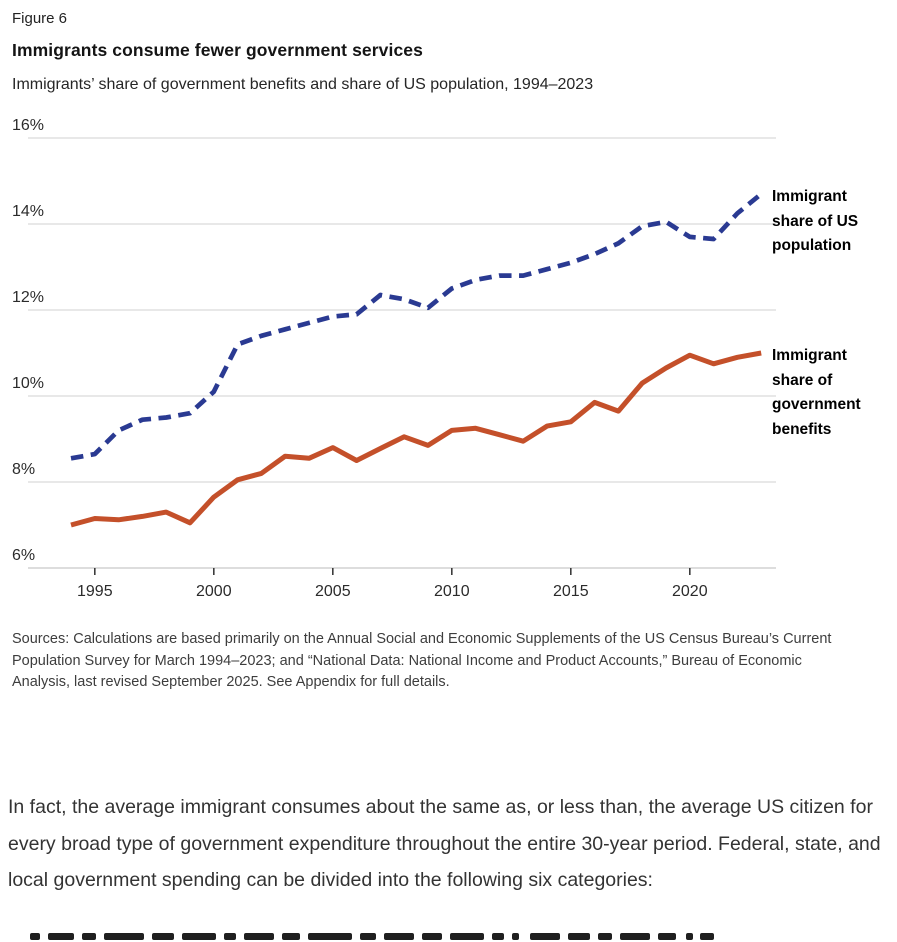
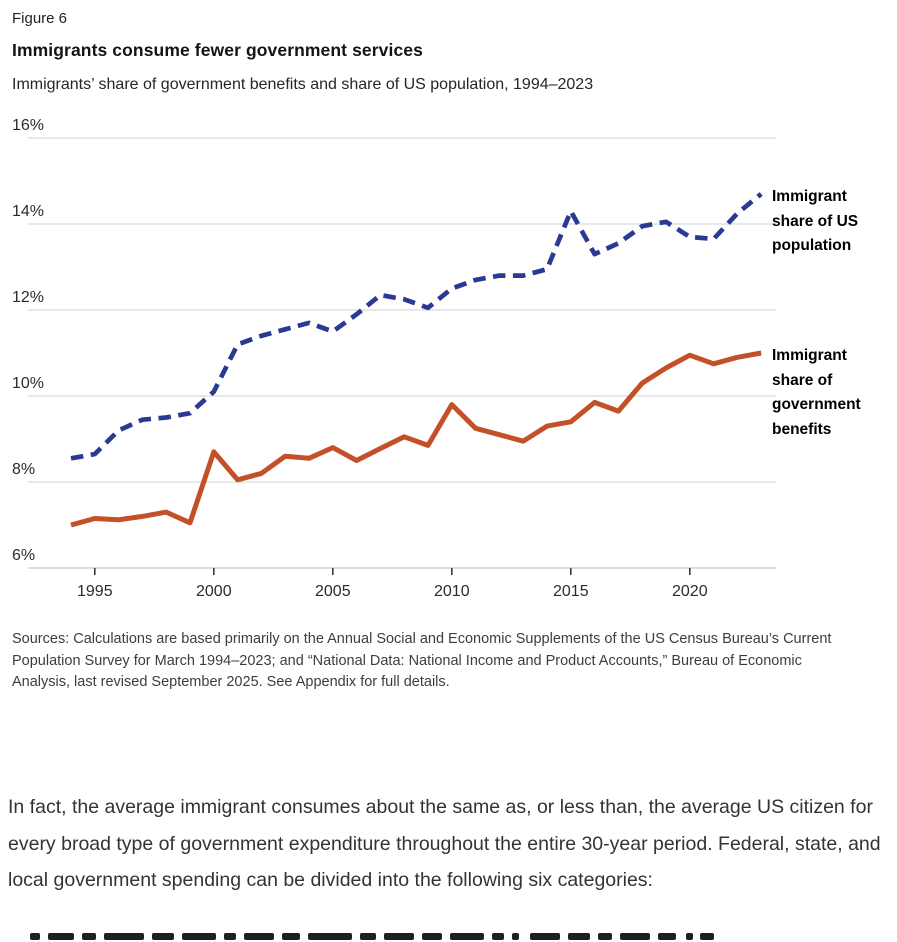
Immigrant share of government benefits/2000: 7.7% -> 8.7%
Immigrant share of US population/2005: 11.8% -> 11.5%
Immigrant share of government benefits/2010: 9.2% -> 9.8%
Immigrant share of US population/2015: 13.1% -> 14.3%
